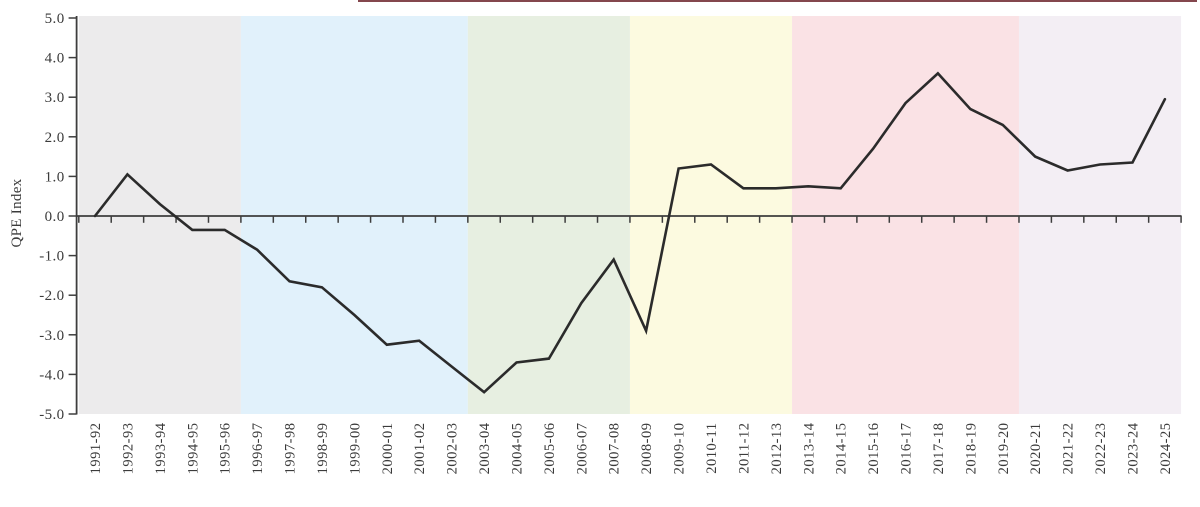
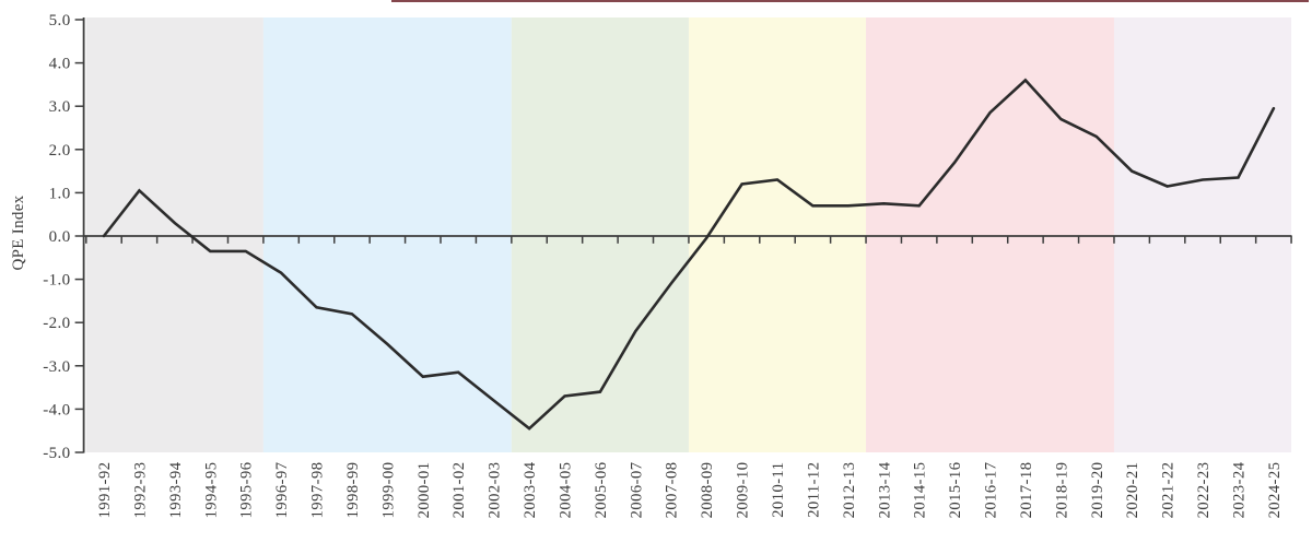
2008-09: -2.9 -> -0.1
